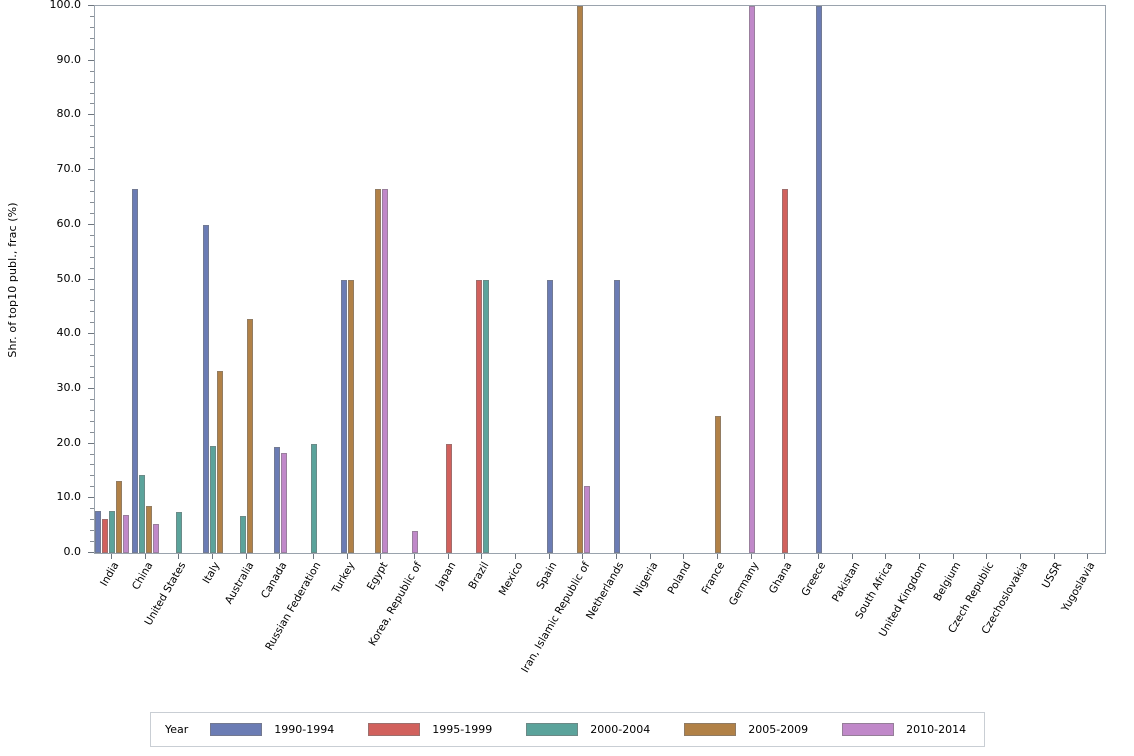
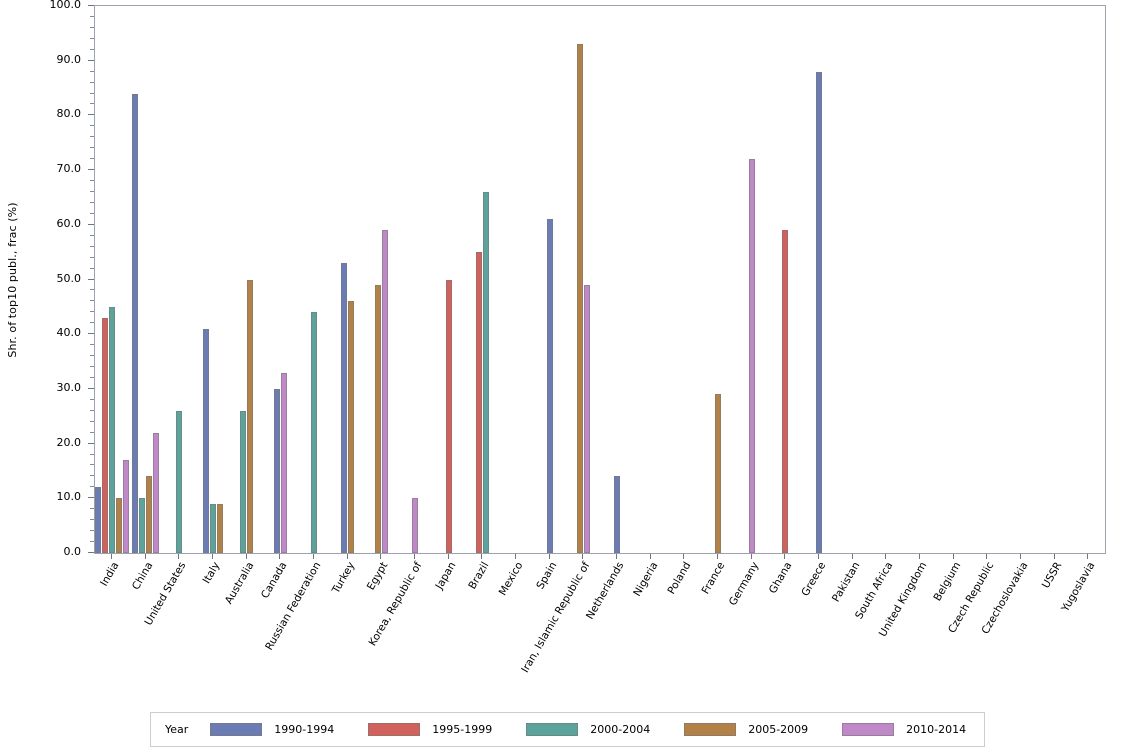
1990-1994/India: 8 -> 12
1995-1999/India: 6 -> 43
2000-2004/India: 8 -> 45
2005-2009/India: 13 -> 10
2010-2014/India: 7 -> 17
1990-1994/China: 66 -> 84
2000-2004/China: 14 -> 10
2005-2009/China: 9 -> 14
2010-2014/China: 5 -> 22
2000-2004/United States: 8 -> 26
1990-1994/Italy: 60 -> 41
2000-2004/Italy: 20 -> 9
2005-2009/Italy: 33 -> 9
2000-2004/Australia: 7 -> 26
2005-2009/Australia: 43 -> 50
1990-1994/Canada: 19 -> 30
2010-2014/Canada: 18 -> 33
2000-2004/Russian Federation: 20 -> 44
1990-1994/Turkey: 50 -> 53
2005-2009/Turkey: 50 -> 46
2005-2009/Egypt: 66 -> 49
2010-2014/Egypt: 66 -> 59
2010-2014/Korea, Republic of: 4 -> 10
1995-1999/Japan: 20 -> 50
1995-1999/Brazil: 50 -> 55
2000-2004/Brazil: 50 -> 66
1990-1994/Spain: 50 -> 61
2005-2009/Iran, Islamic Republic of: 100 -> 93
2010-2014/Iran, Islamic Republic of: 12 -> 49
1990-1994/Netherlands: 50 -> 14
2005-2009/France: 25 -> 29
2010-2014/Germany: 100 -> 72
1995-1999/Ghana: 66 -> 59
1990-1994/Greece: 100 -> 88
